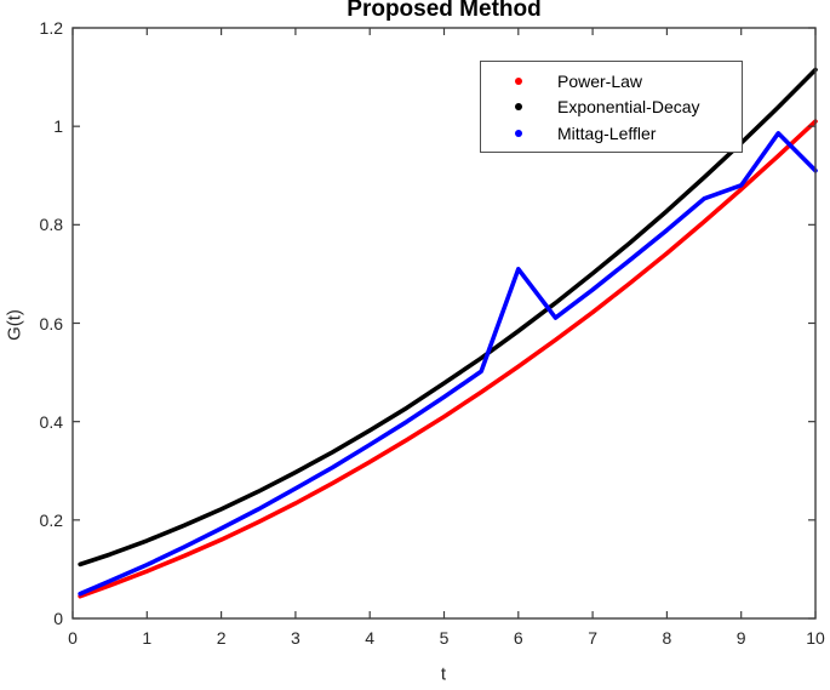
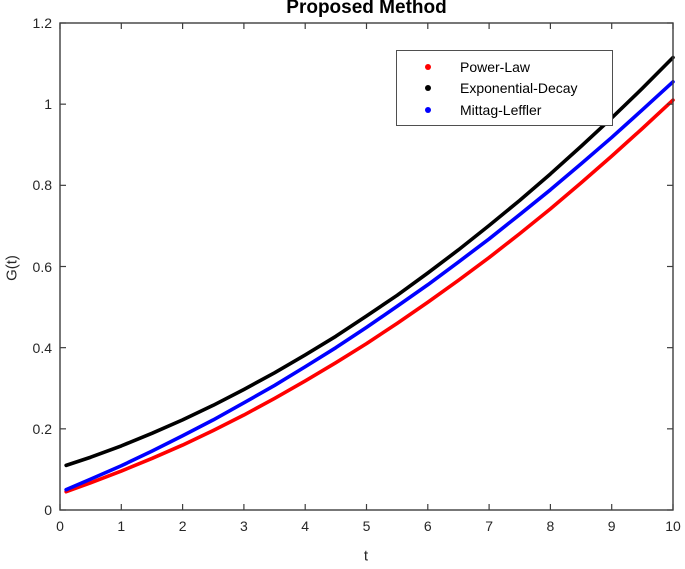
Mittag-Leffler/6: 0.71 -> 0.56
Mittag-Leffler/9: 0.88 -> 0.92
Mittag-Leffler/10: 0.91 -> 1.05
